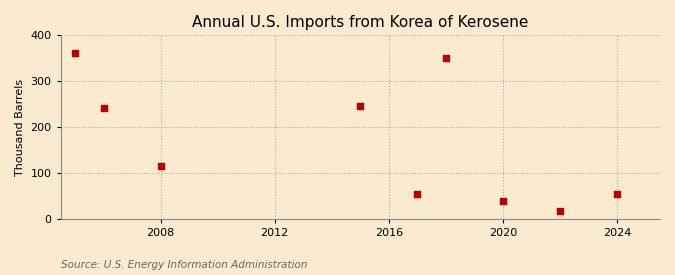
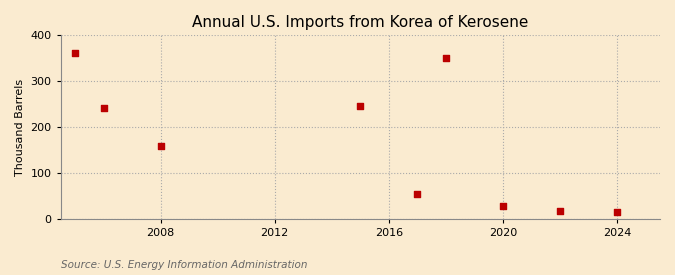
2008: 115 -> 160
2020: 40 -> 28
2024: 55 -> 15
